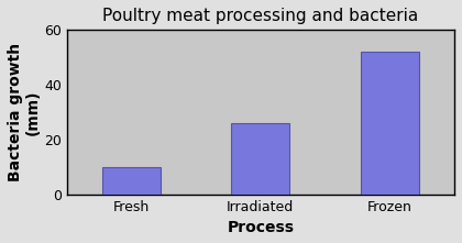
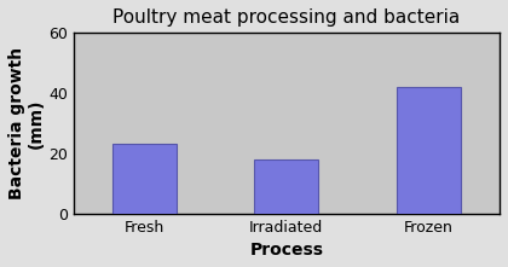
Fresh: 10 -> 23
Irradiated: 26 -> 18
Frozen: 52 -> 42
